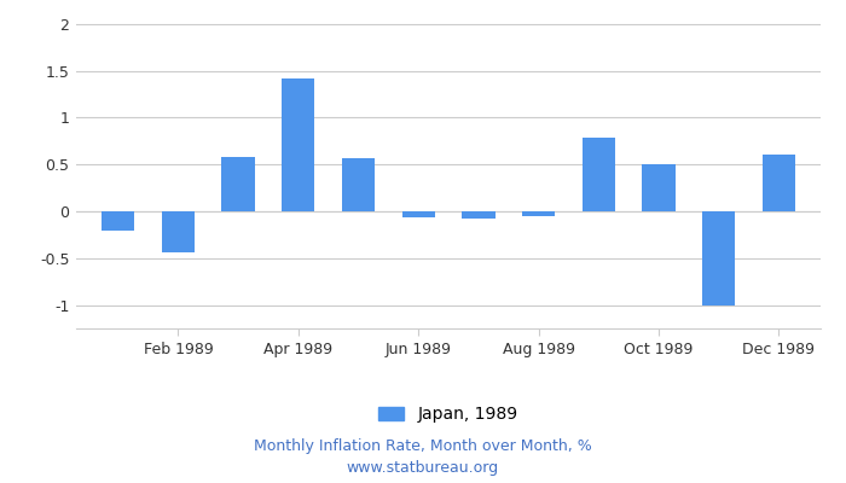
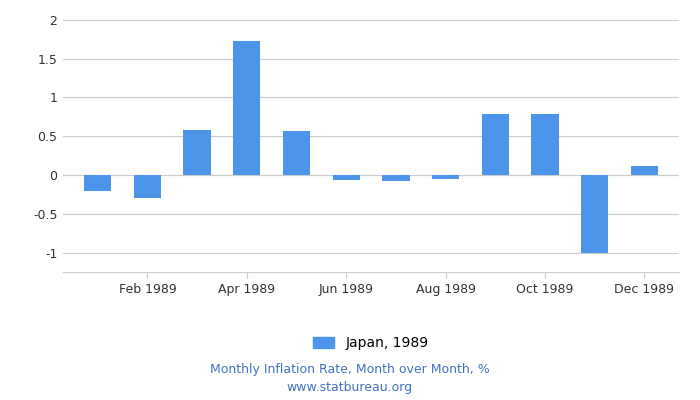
Feb 1989: -0.44 -> -0.30
Apr 1989: 1.42 -> 1.73
Oct 1989: 0.50 -> 0.79
Dec 1989: 0.60 -> 0.11
